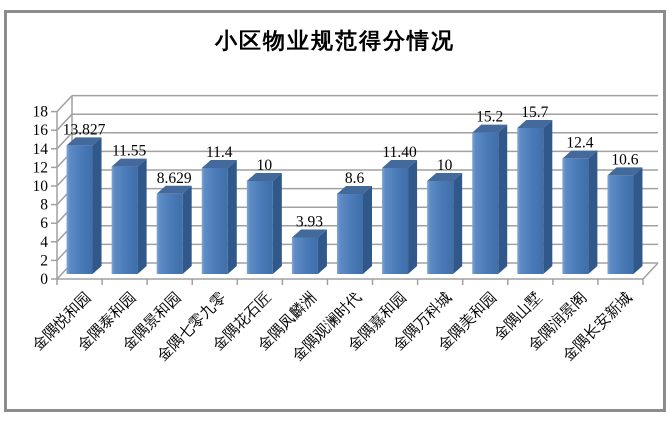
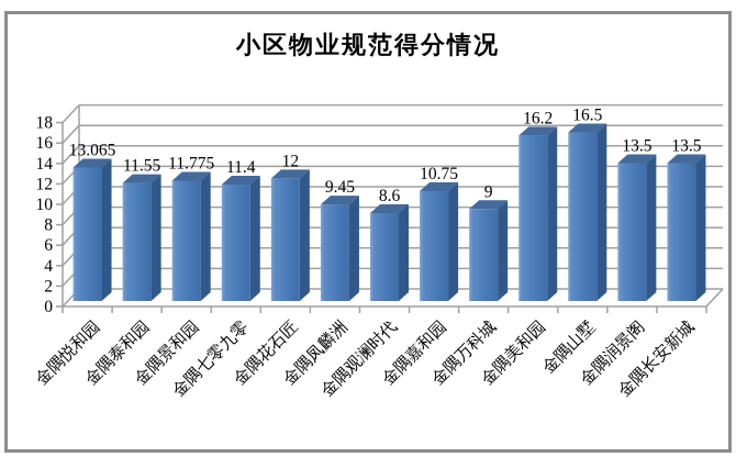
金隅悦和园: 13.827 -> 13.065
金隅景和园: 8.629 -> 11.775
金隅花石匠: 10 -> 12
金隅凤麟洲: 3.93 -> 9.45
金隅嘉和园: 11.40 -> 10.75
金隅万科城: 10 -> 9
金隅美和园: 15.2 -> 16.2
金隅山墅: 15.7 -> 16.5
金隅润景阁: 12.4 -> 13.5
金隅长安新城: 10.6 -> 13.5
